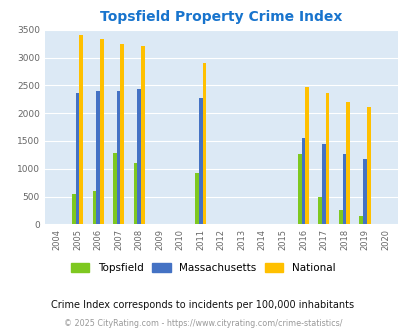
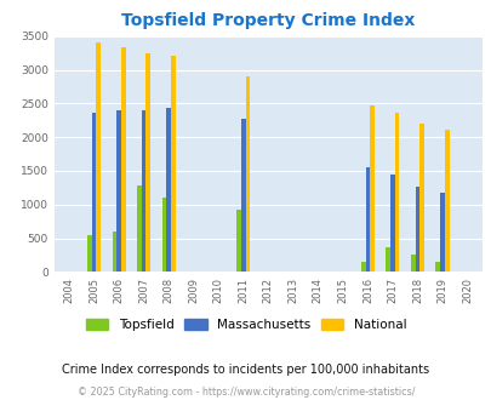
Topsfield/2016: 1260 -> 160
Topsfield/2017: 500 -> 380
